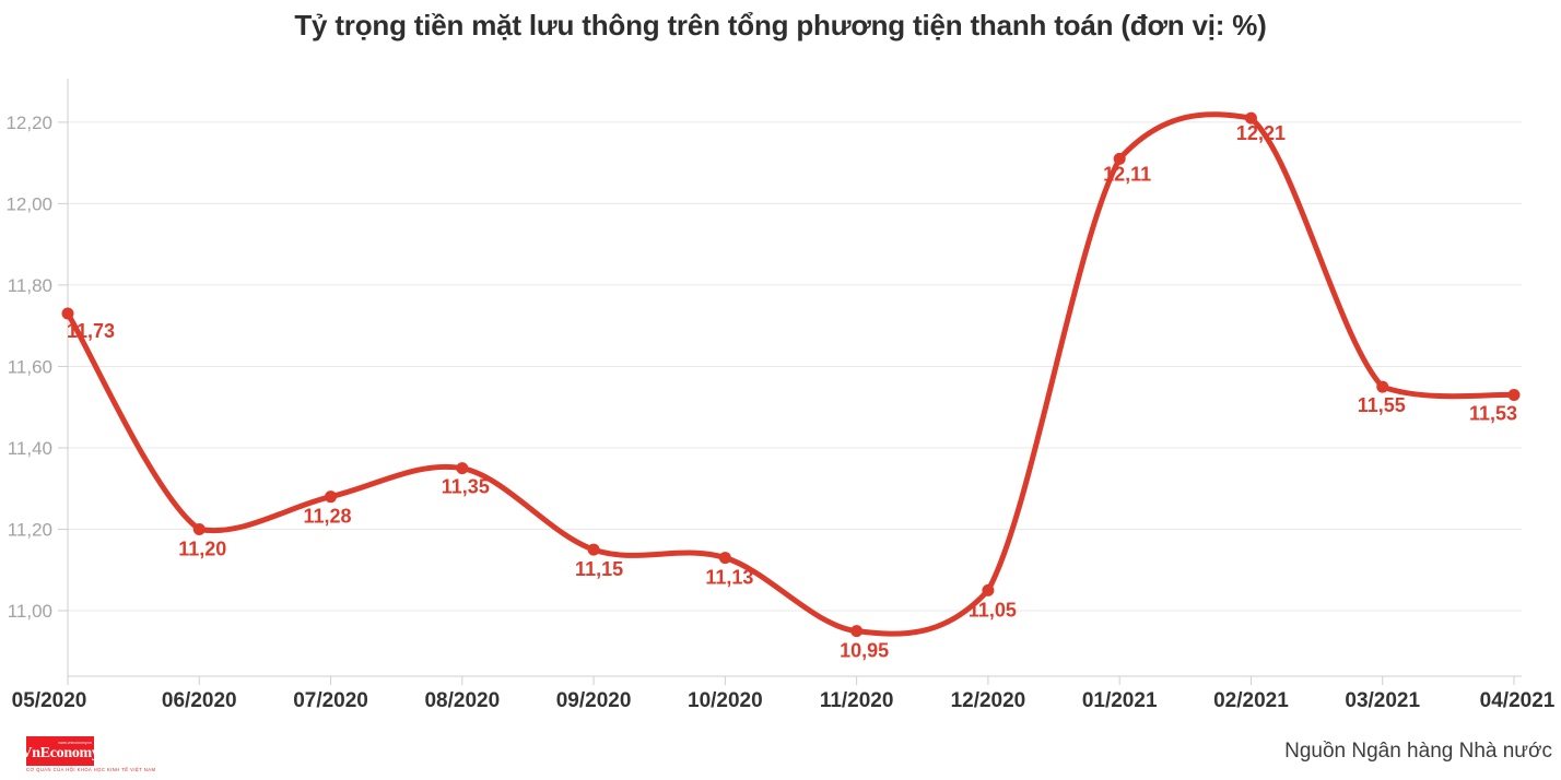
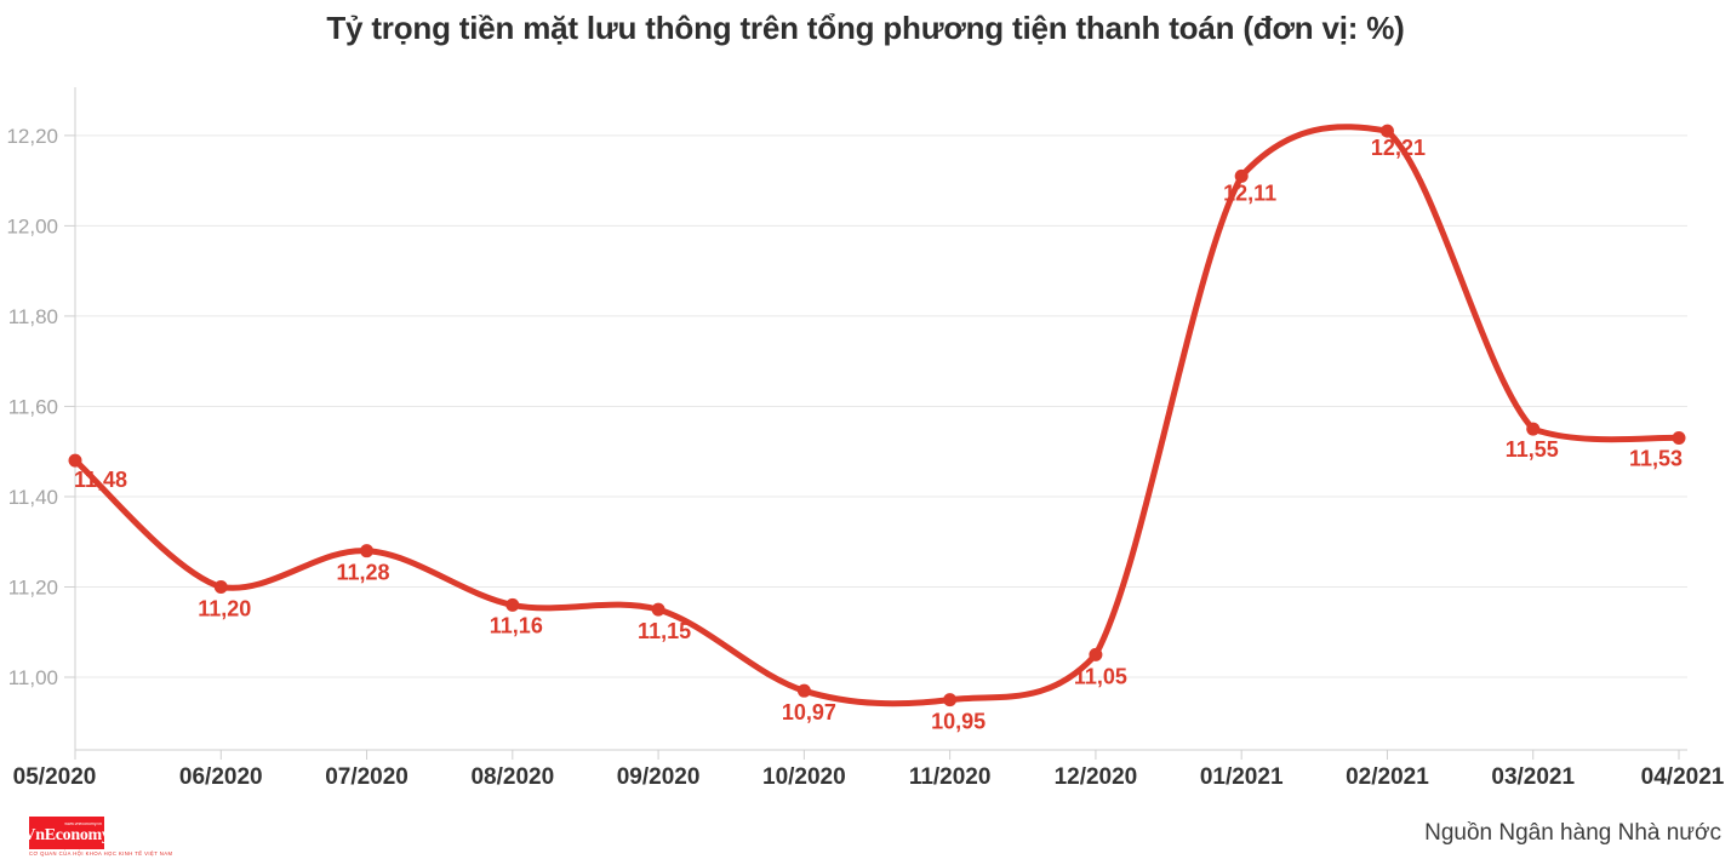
05/2020: 11,73 -> 11,48
08/2020: 11,35 -> 11,16
10/2020: 11,13 -> 10,97
